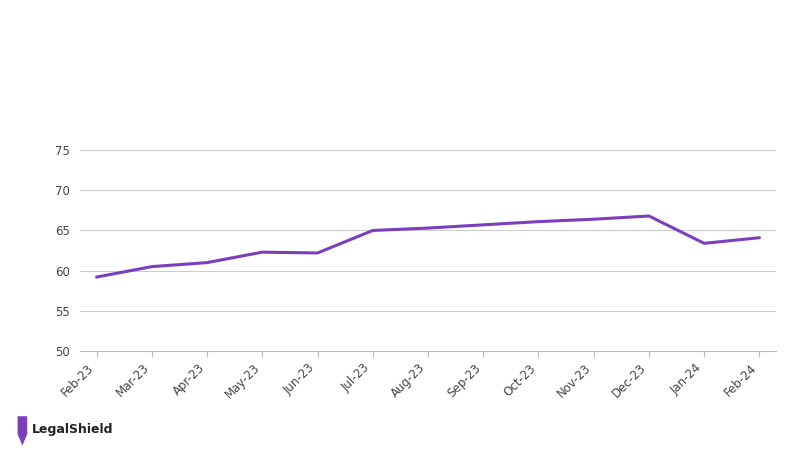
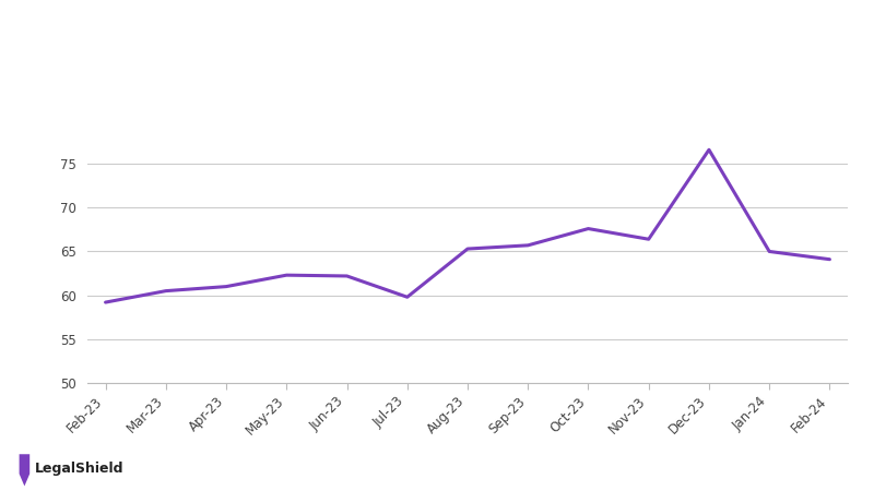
Jul-23: 65.0 -> 59.8
Oct-23: 66.1 -> 67.6
Dec-23: 66.8 -> 76.6
Jan-24: 63.4 -> 65.0
